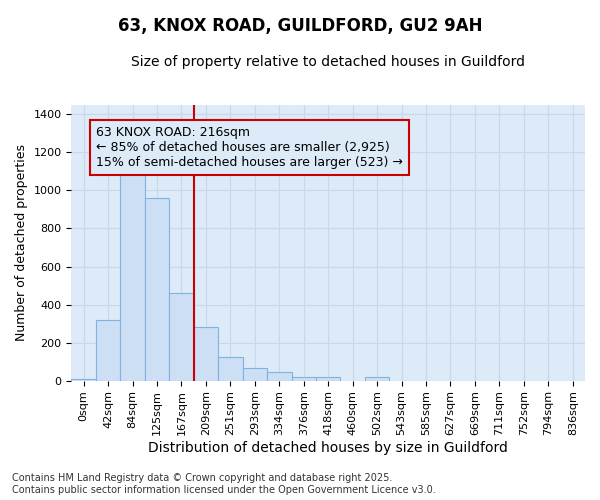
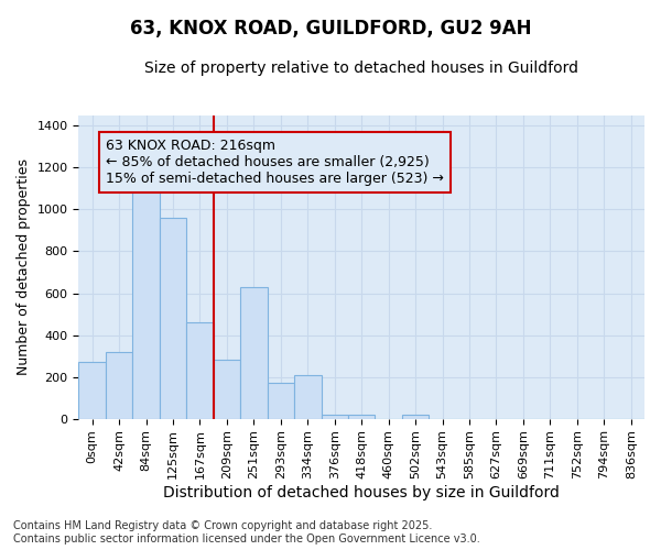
0sqm: 10 -> 270
251sqm: 120 -> 630
293sqm: 60 -> 170
334sqm: 40 -> 210
